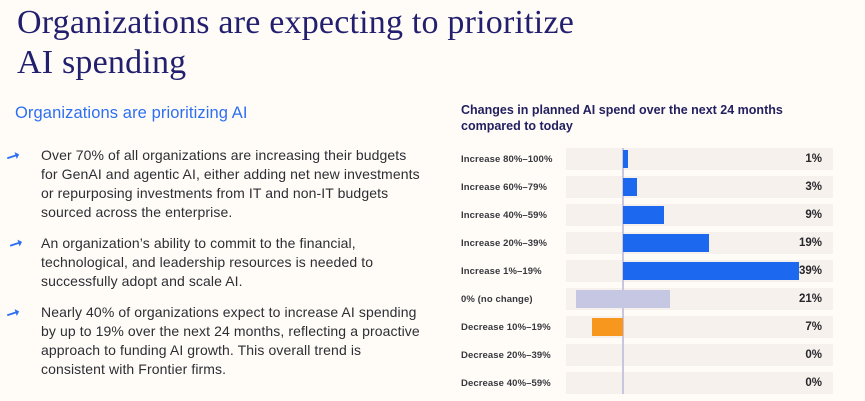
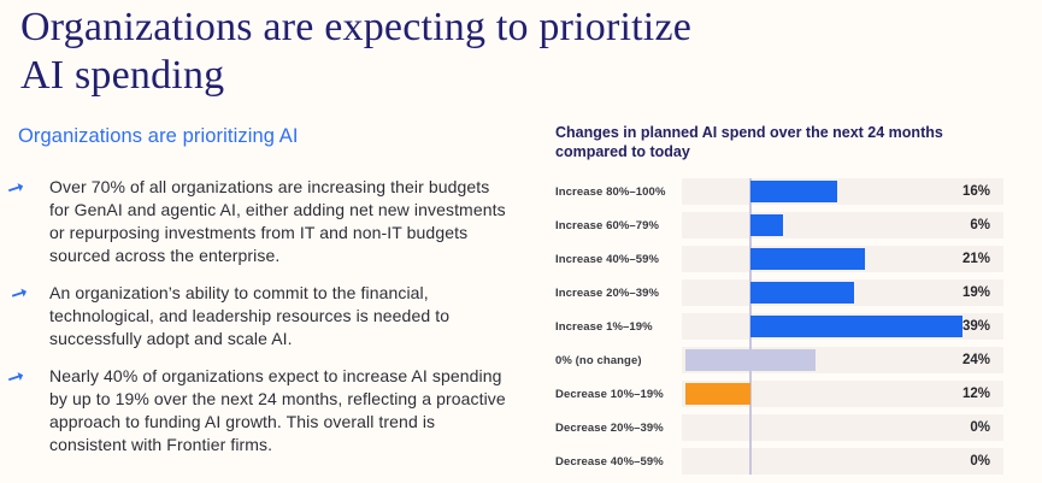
Increase 80%–100%: 1% -> 16%
Increase 60%–79%: 3% -> 6%
Increase 40%–59%: 9% -> 21%
0% (no change): 21% -> 24%
Decrease 10%–19%: 7% -> 12%
